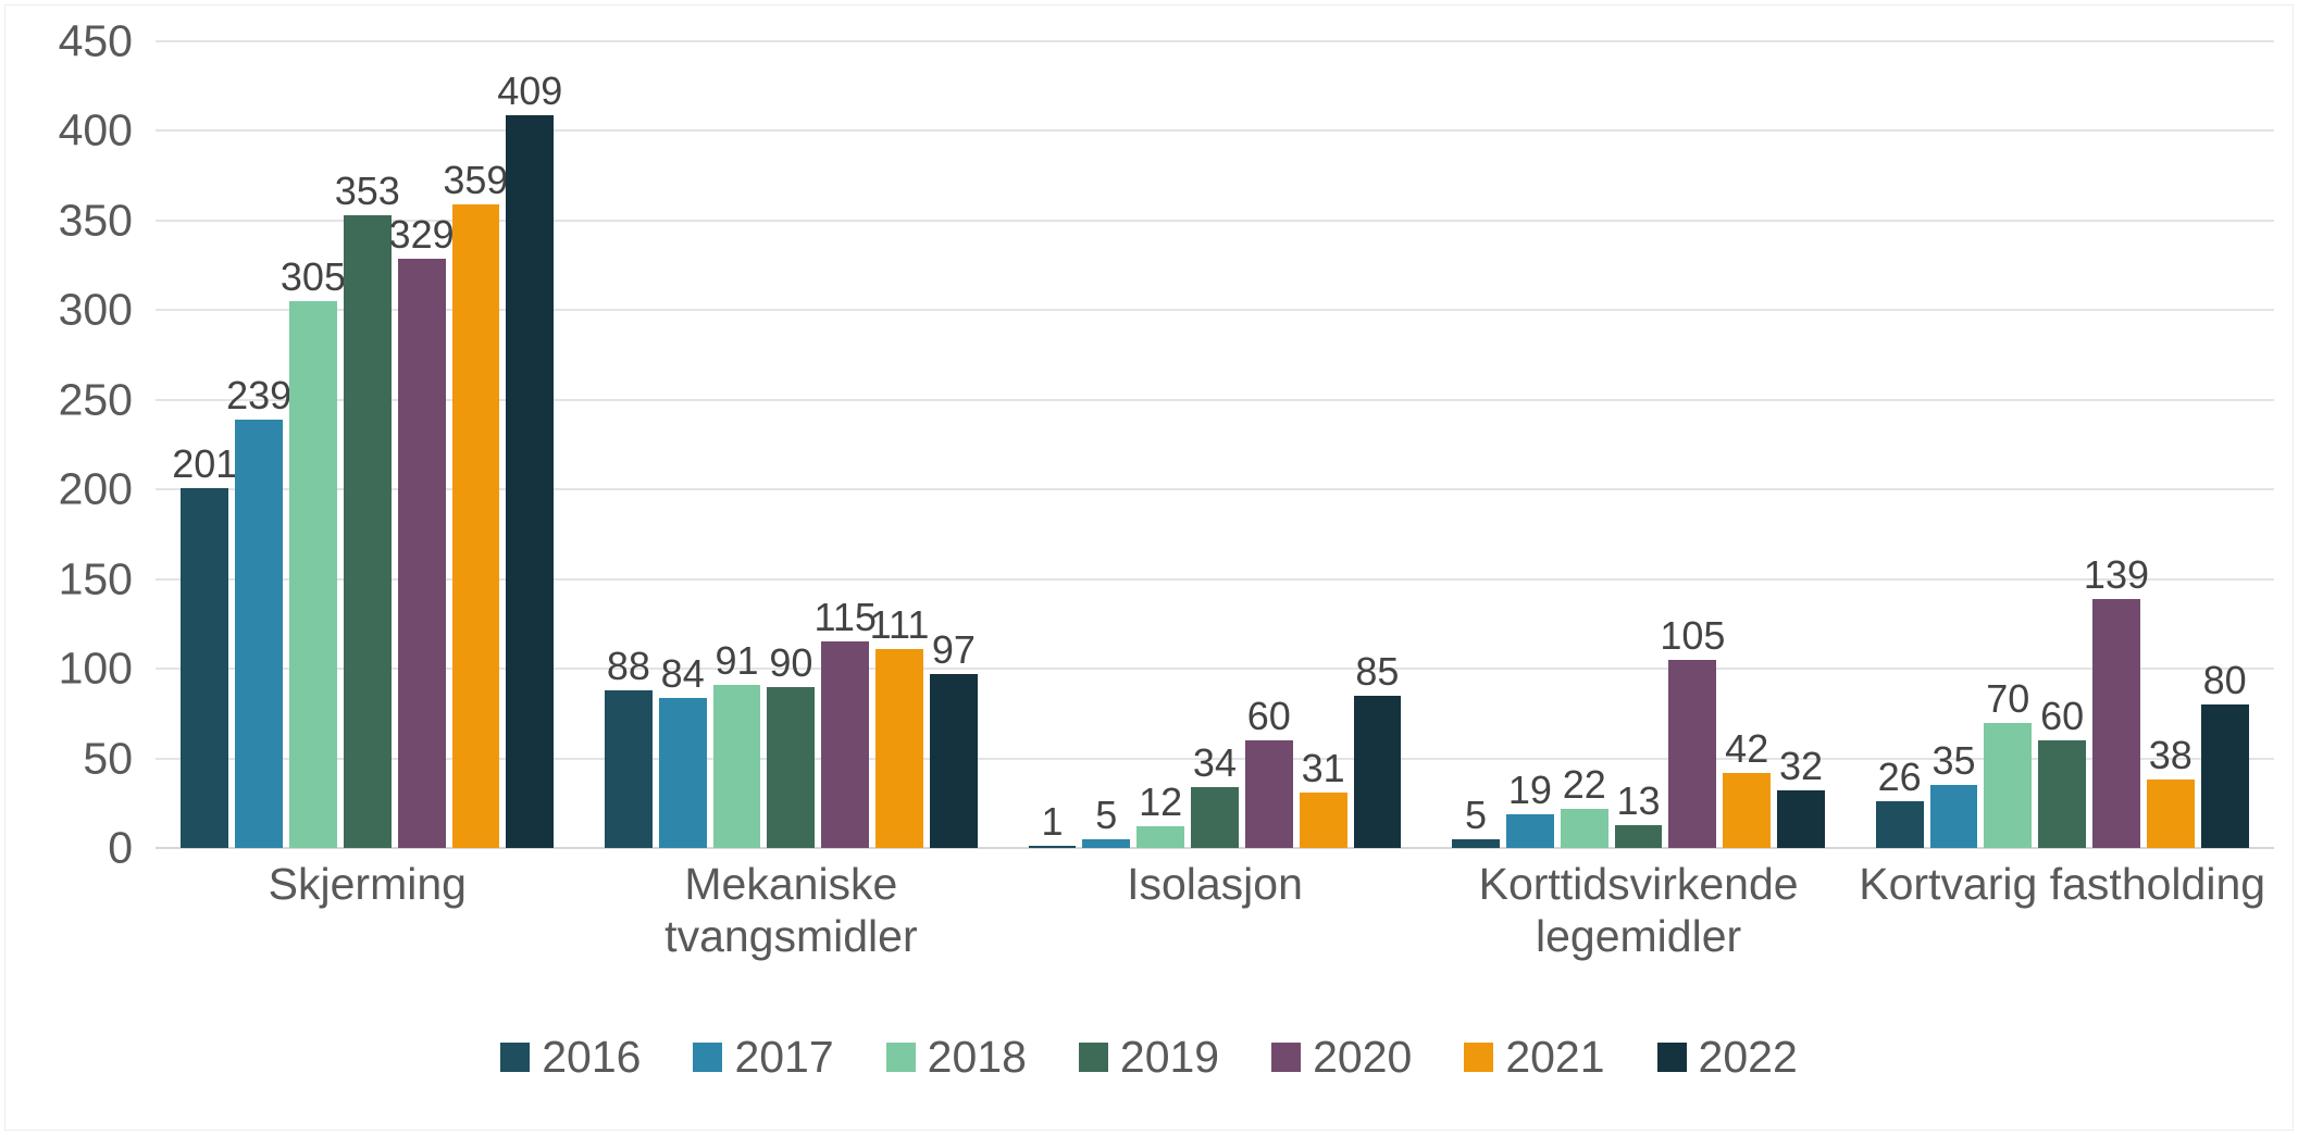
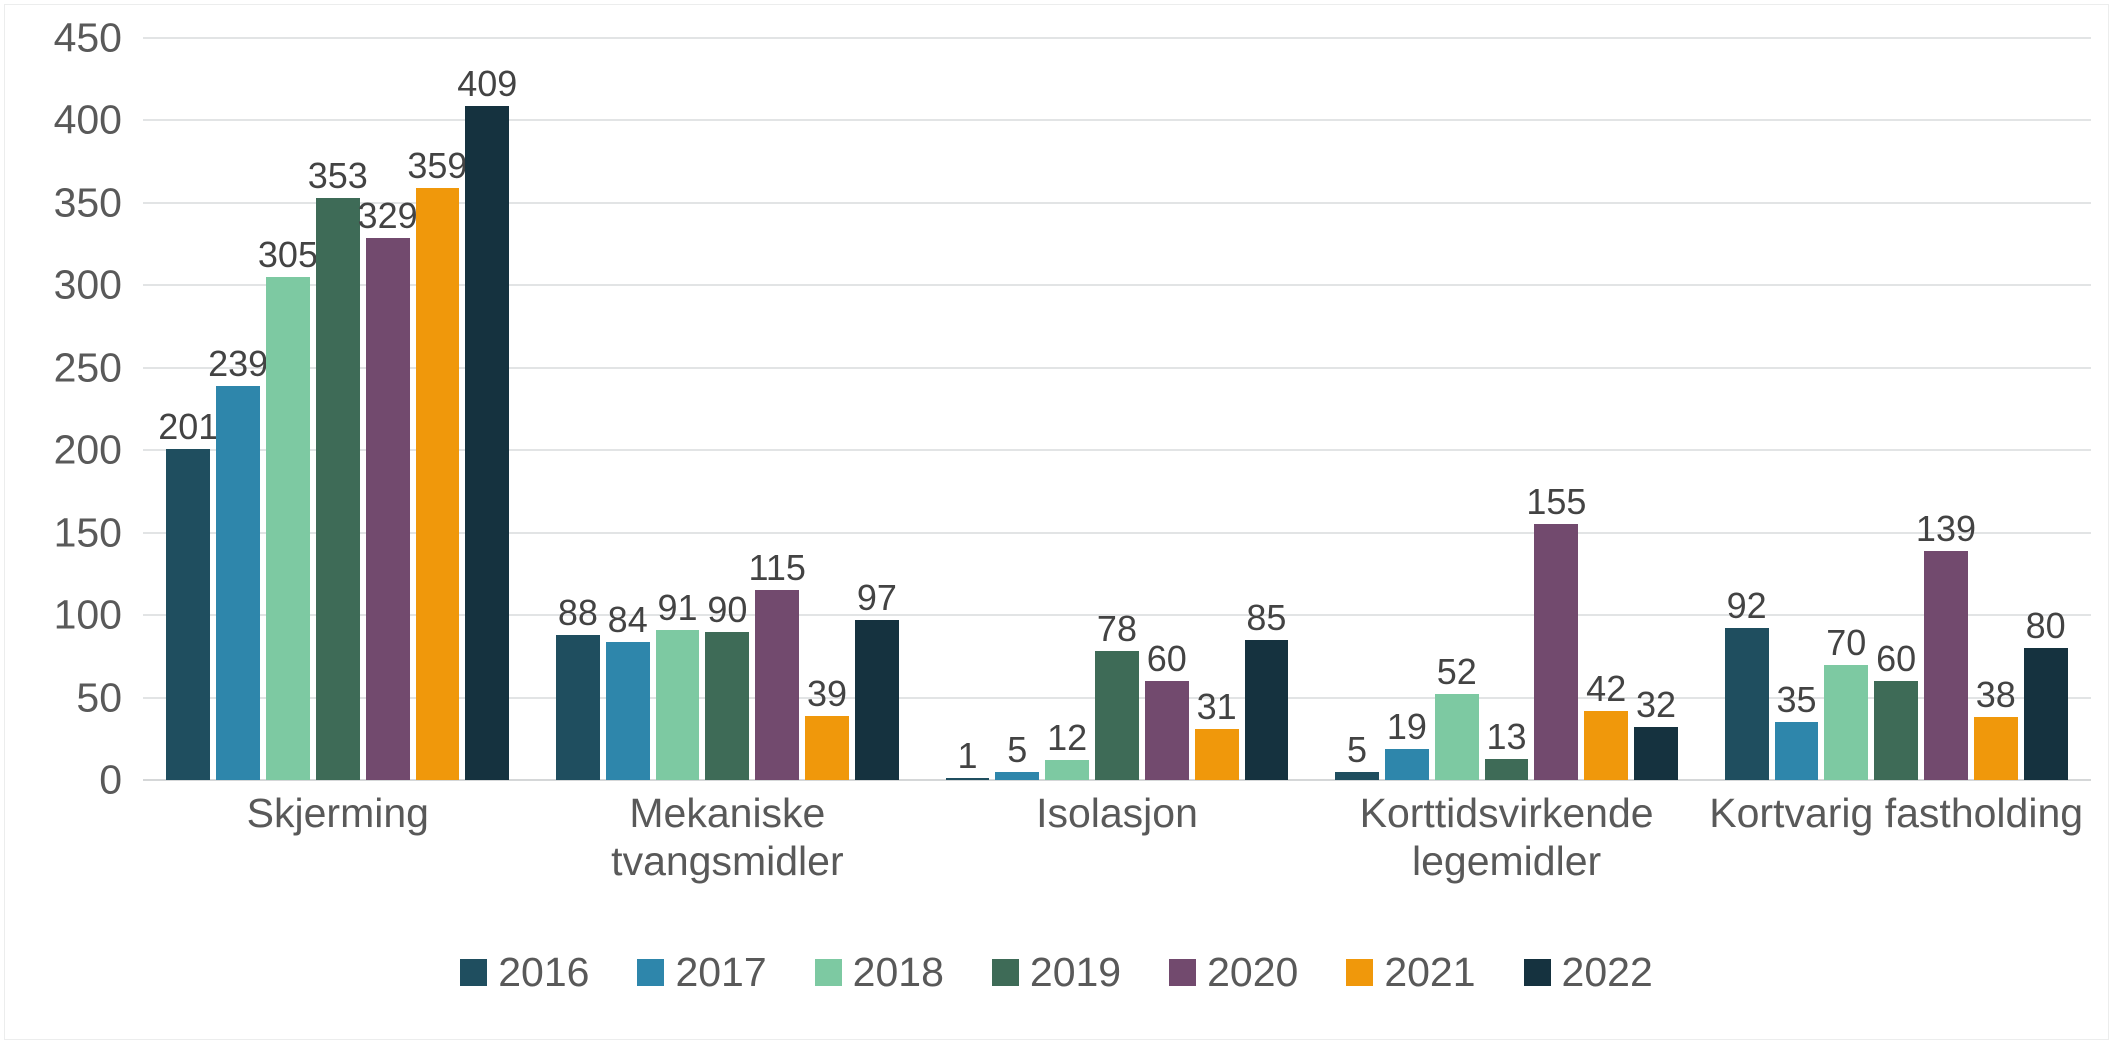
2021/Mekaniske tvangsmidler: 111 -> 39
2019/Isolasjon: 34 -> 78
2018/Korttidsvirkende legemidler: 22 -> 52
2020/Korttidsvirkende legemidler: 105 -> 155
2016/Kortvarig fastholding: 26 -> 92
